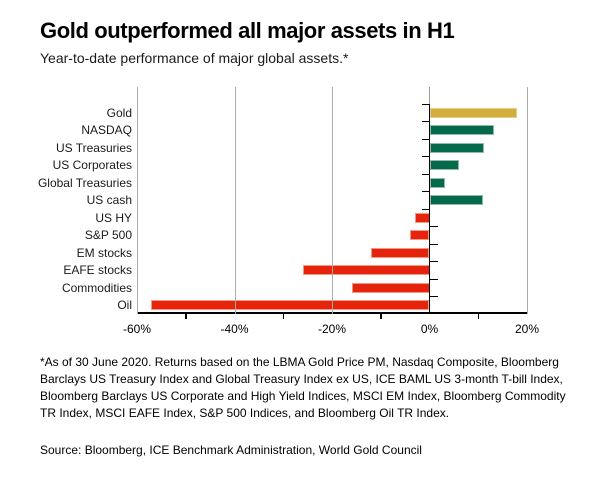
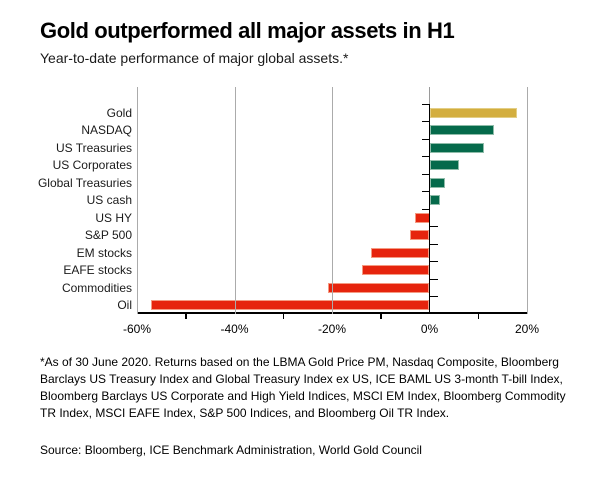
US cash: 11% -> 2%
EAFE stocks: -26% -> -14%
Commodities: -16% -> -21%
